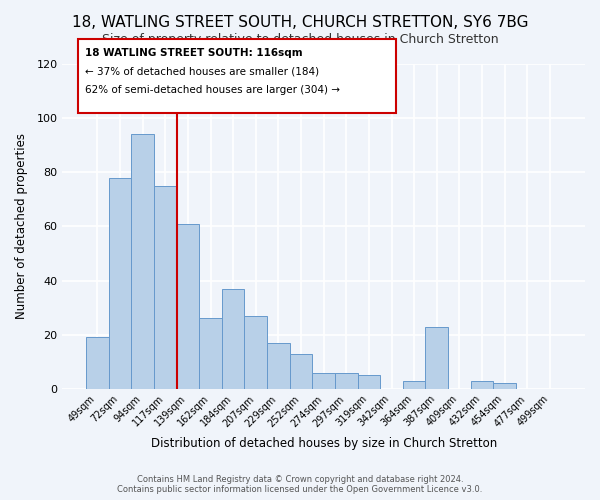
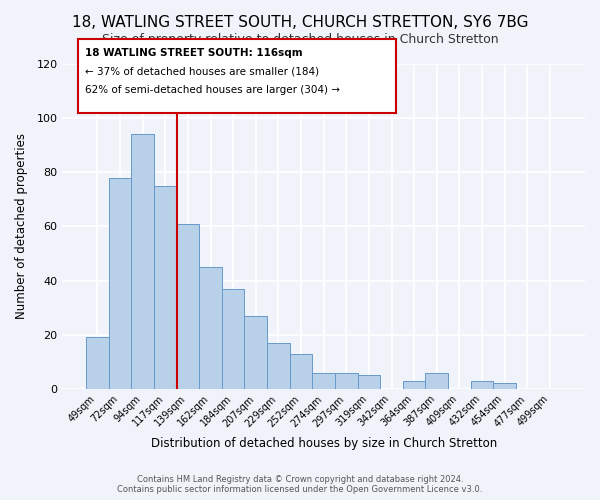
162sqm: 26 -> 45
387sqm: 23 -> 6
